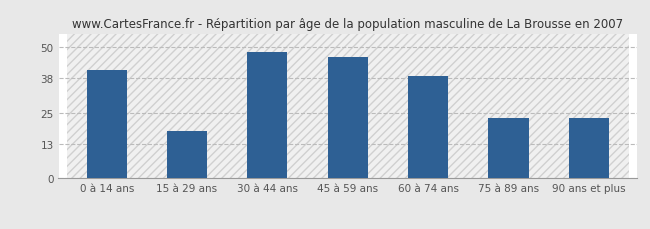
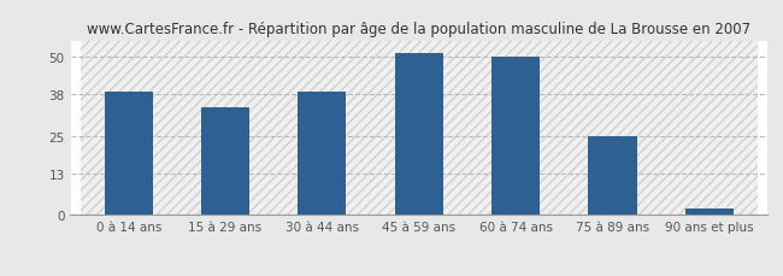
0 à 14 ans: 41 -> 39
15 à 29 ans: 18 -> 34
30 à 44 ans: 48 -> 39
45 à 59 ans: 46 -> 51
60 à 74 ans: 39 -> 50
75 à 89 ans: 23 -> 25
90 ans et plus: 23 -> 2
